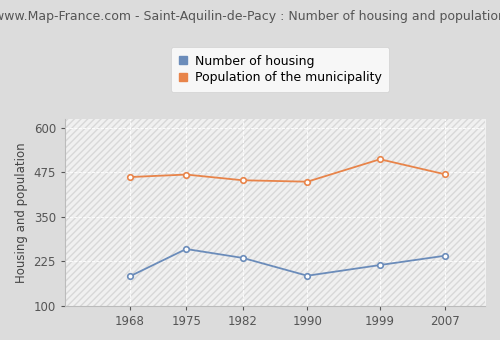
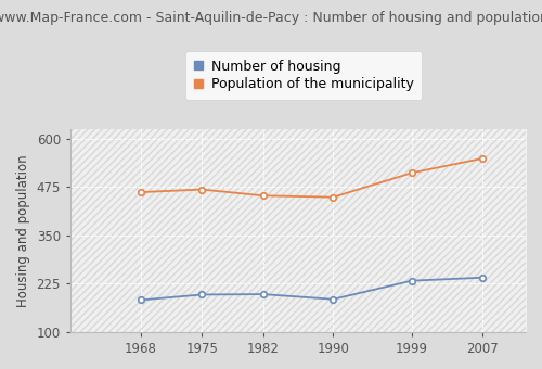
Number of housing/1975: 260 -> 197
Number of housing/1982: 235 -> 198
Number of housing/1999: 215 -> 233
Population of the municipality/2007: 470 -> 549
